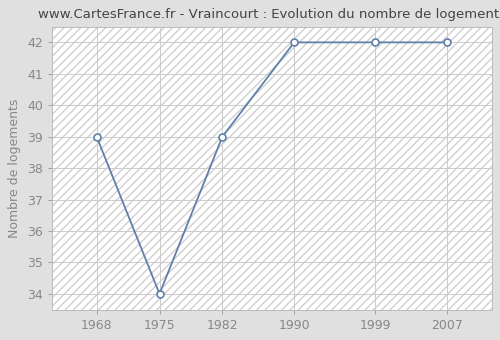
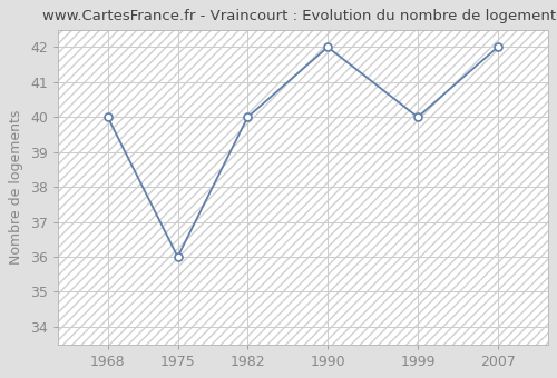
1968: 39 -> 40
1975: 34 -> 36
1982: 39 -> 40
1999: 42 -> 40
